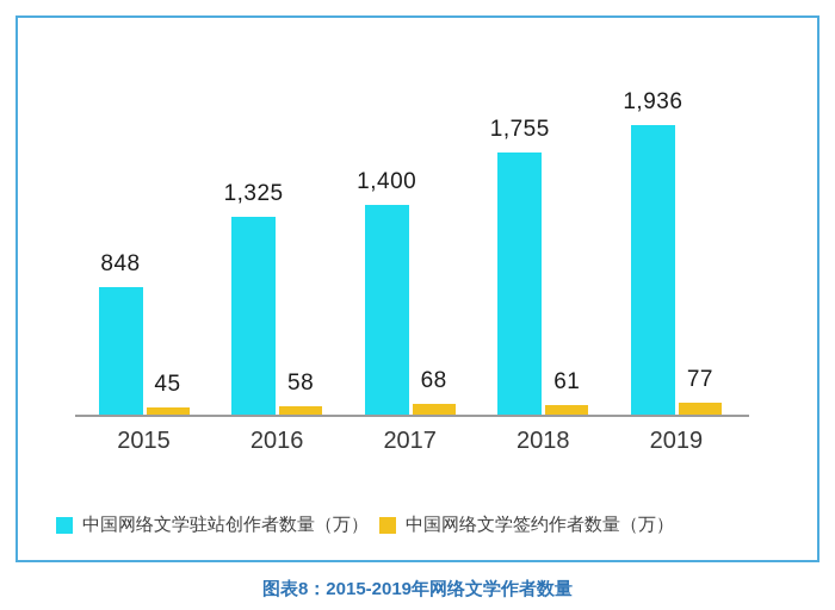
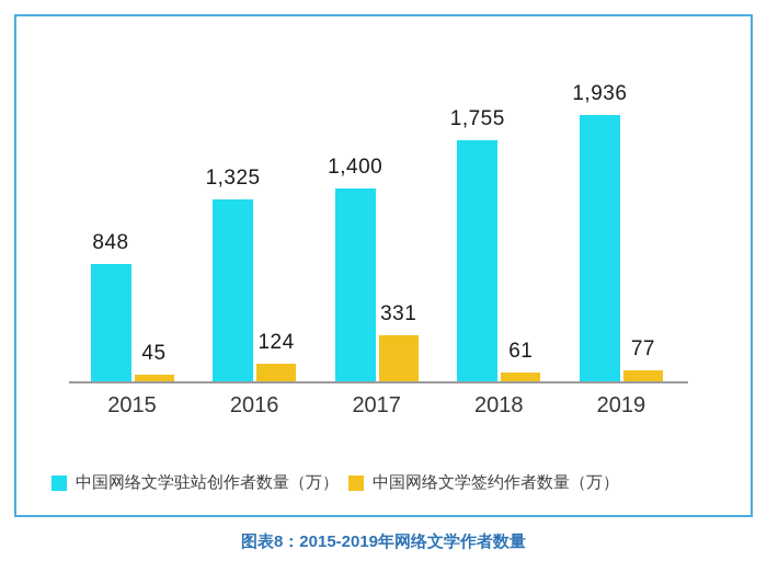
中国网络文学签约作者数量（万）/2016: 58 -> 124
中国网络文学签约作者数量（万）/2017: 68 -> 331
